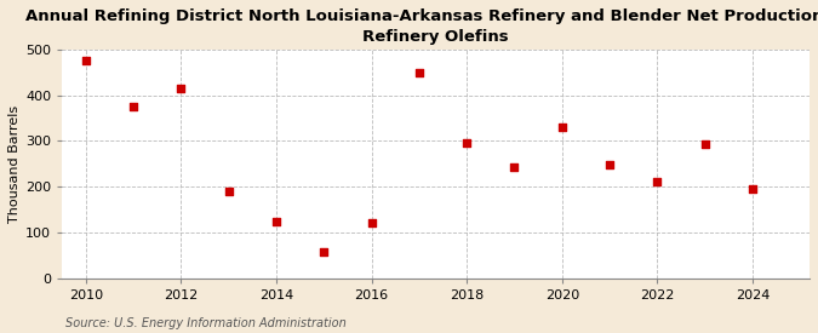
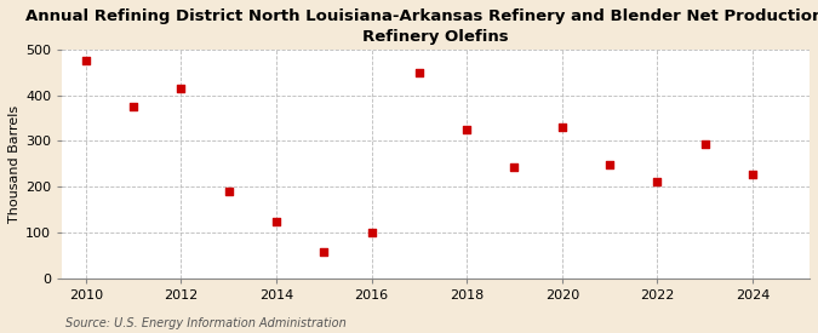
2016: 120 -> 100
2018: 295 -> 325
2024: 195 -> 226
